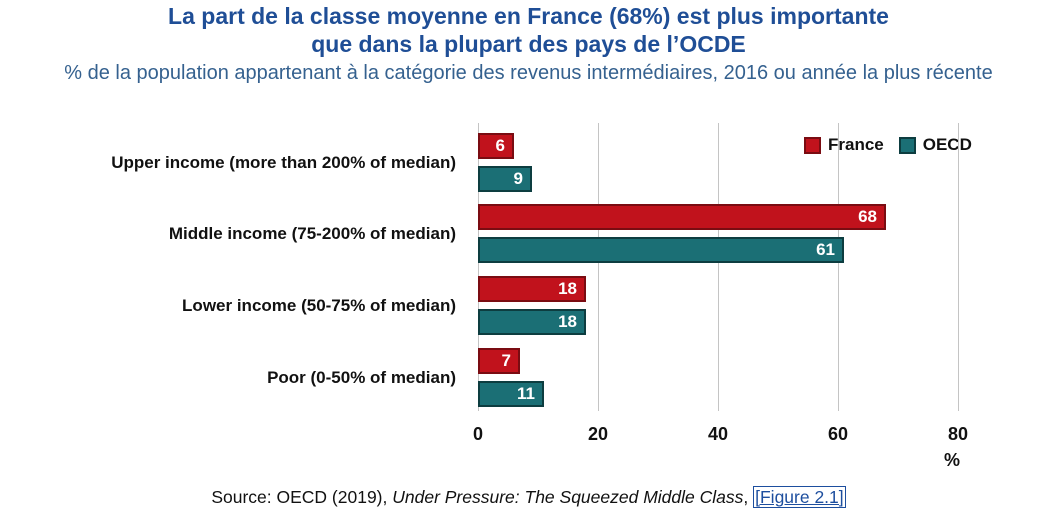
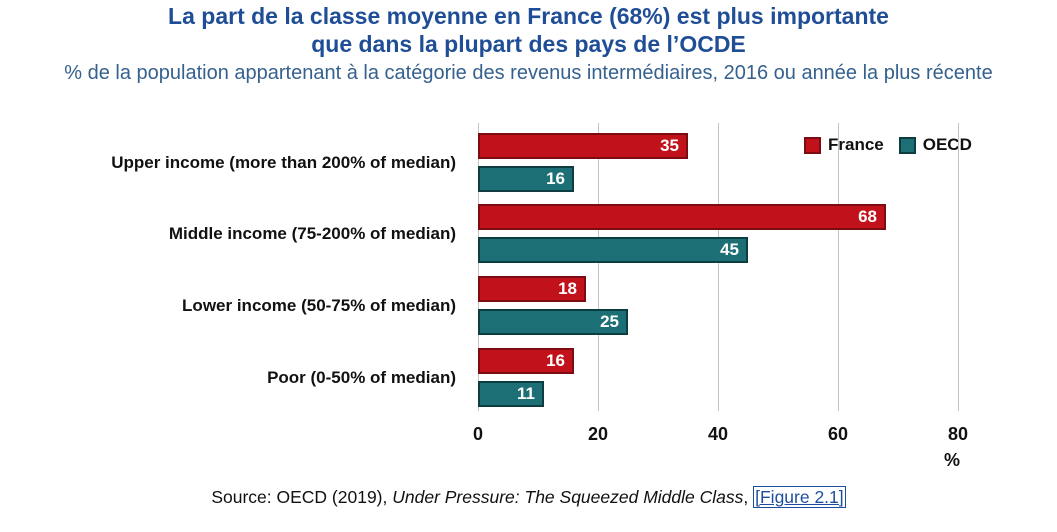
France/Upper income (more than 200% of median): 6 -> 35
OECD/Upper income (more than 200% of median): 9 -> 16
OECD/Middle income (75-200% of median): 61 -> 45
OECD/Lower income (50-75% of median): 18 -> 25
France/Poor (0-50% of median): 7 -> 16
